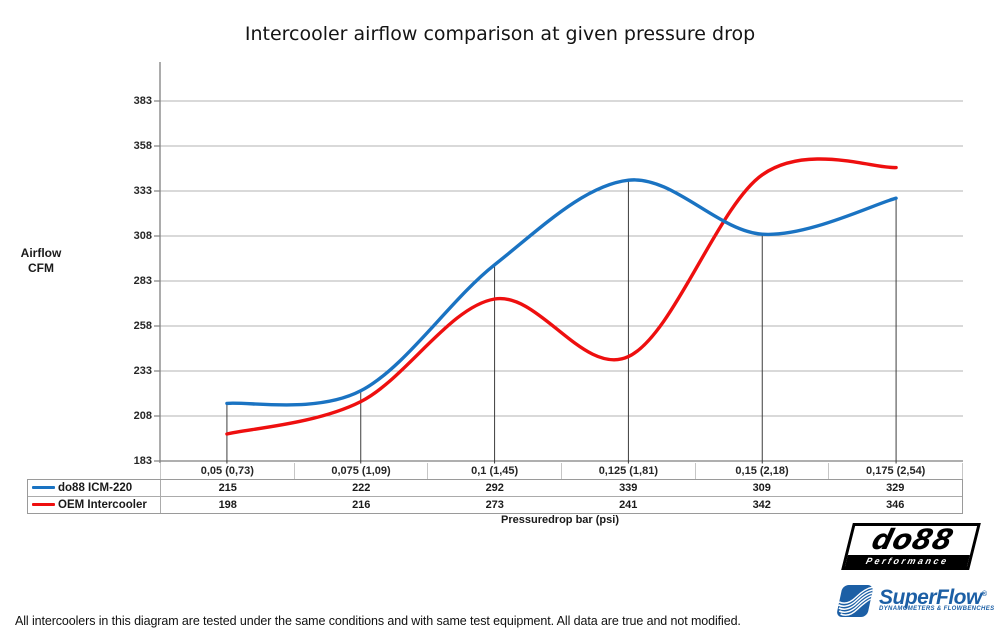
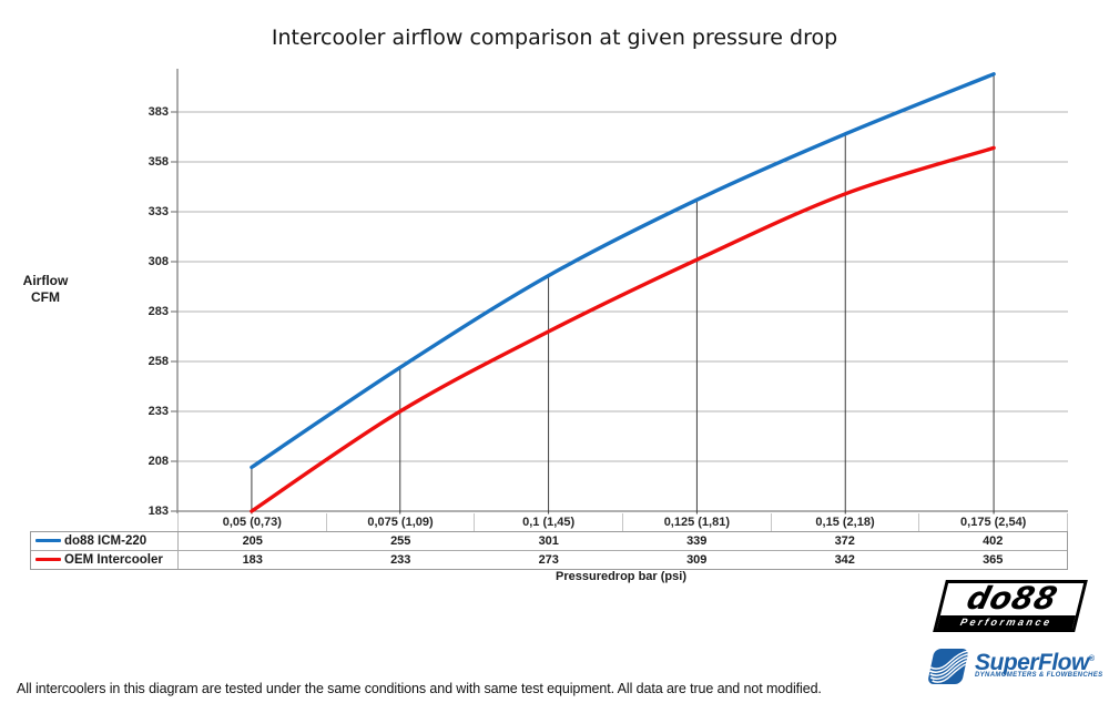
do88 ICM-220/0,05 (0,73): 215 -> 205
OEM Intercooler/0,05 (0,73): 198 -> 183
do88 ICM-220/0,075 (1,09): 222 -> 255
OEM Intercooler/0,075 (1,09): 216 -> 233
do88 ICM-220/0,1 (1,45): 292 -> 301
OEM Intercooler/0,125 (1,81): 241 -> 309
do88 ICM-220/0,15 (2,18): 309 -> 372
do88 ICM-220/0,175 (2,54): 329 -> 402
OEM Intercooler/0,175 (2,54): 346 -> 365
